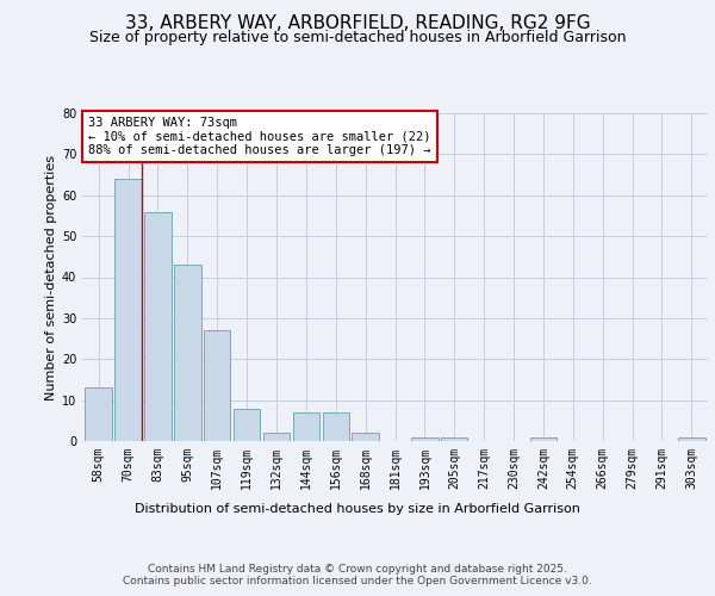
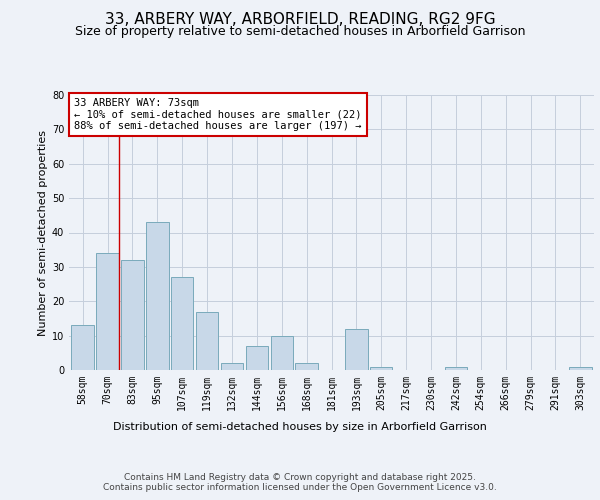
70sqm: 64 -> 34
83sqm: 56 -> 32
119sqm: 8 -> 17
156sqm: 7 -> 10
193sqm: 1 -> 12
